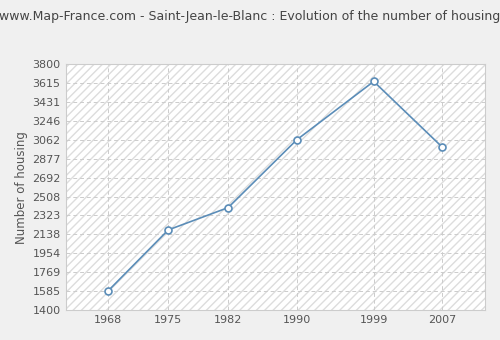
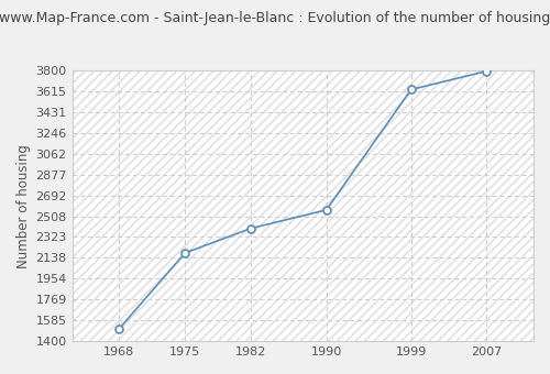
1968: 1590 -> 1510
1990: 3060 -> 2560
2007: 2990 -> 3790
